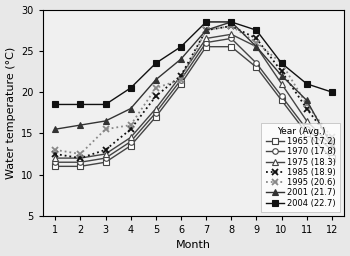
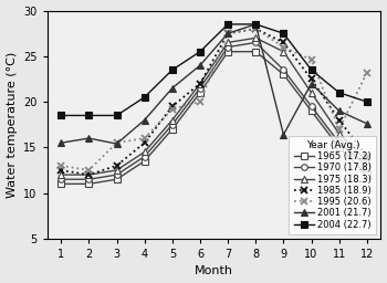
2001 (21.7)/3: 16.5 -> 15.4
1995 (20.6)/5: 20.5 -> 19.2
1995 (20.6)/6: 21.5 -> 20.0
2001 (21.7)/9: 25.5 -> 16.4
1995 (20.6)/10: 23.5 -> 24.6
1995 (20.6)/11: 18.5 -> 17.0
1995 (20.6)/12: 14.5 -> 23.2
2001 (21.7)/12: 13.5 -> 17.6
